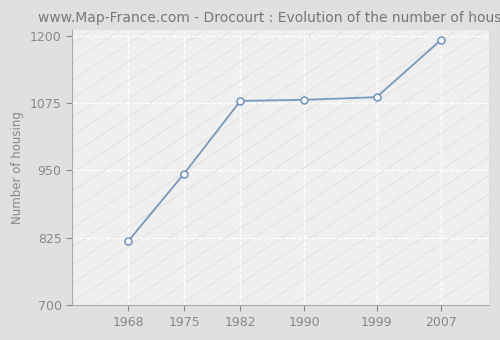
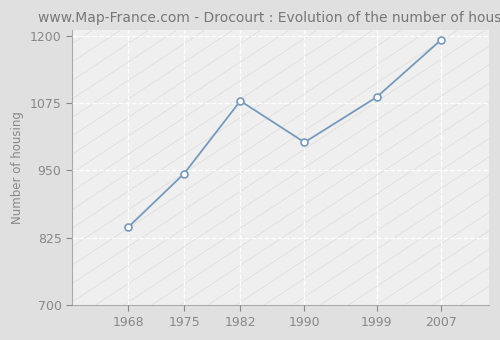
1968: 818 -> 844
1990: 1081 -> 1002
